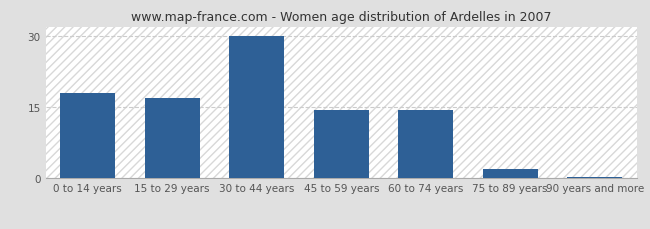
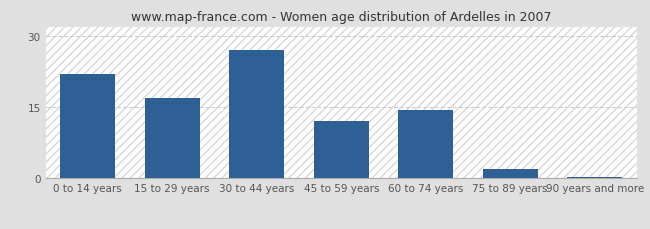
0 to 14 years: 18.0 -> 22.0
30 to 44 years: 30.0 -> 27.0
45 to 59 years: 14.5 -> 12.0
